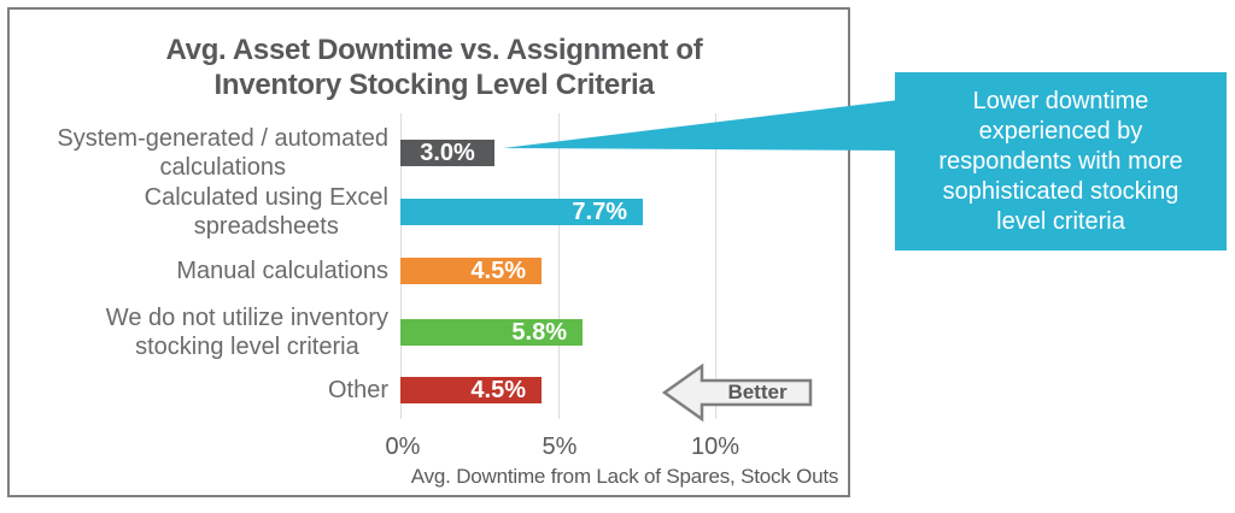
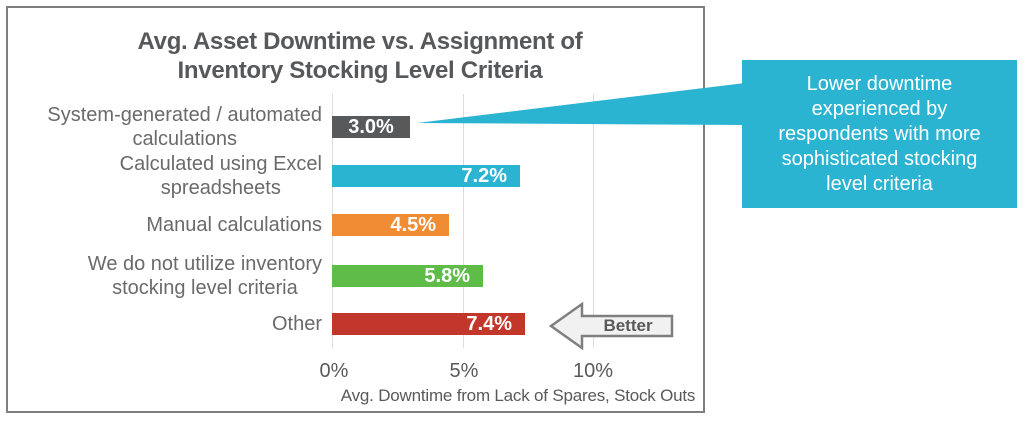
Calculated using Excel spreadsheets: 7.7% -> 7.2%
Other: 4.5% -> 7.4%
